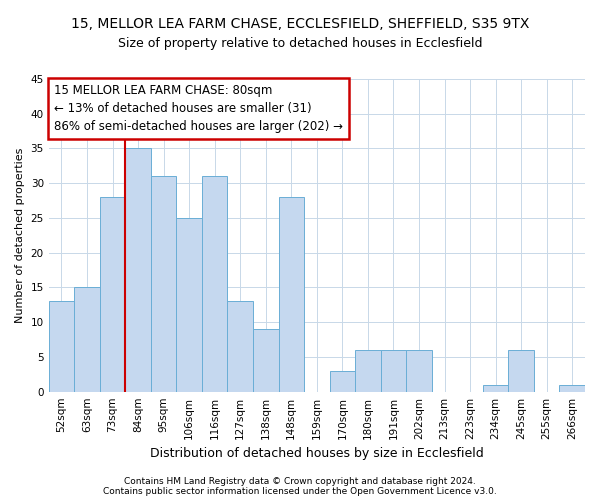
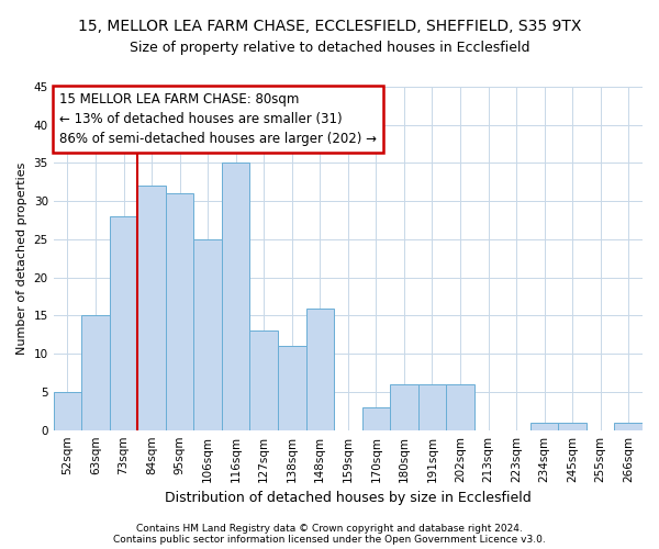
52sqm: 13 -> 5
84sqm: 35 -> 32
116sqm: 31 -> 35
138sqm: 9 -> 11
148sqm: 28 -> 16
245sqm: 6 -> 1
